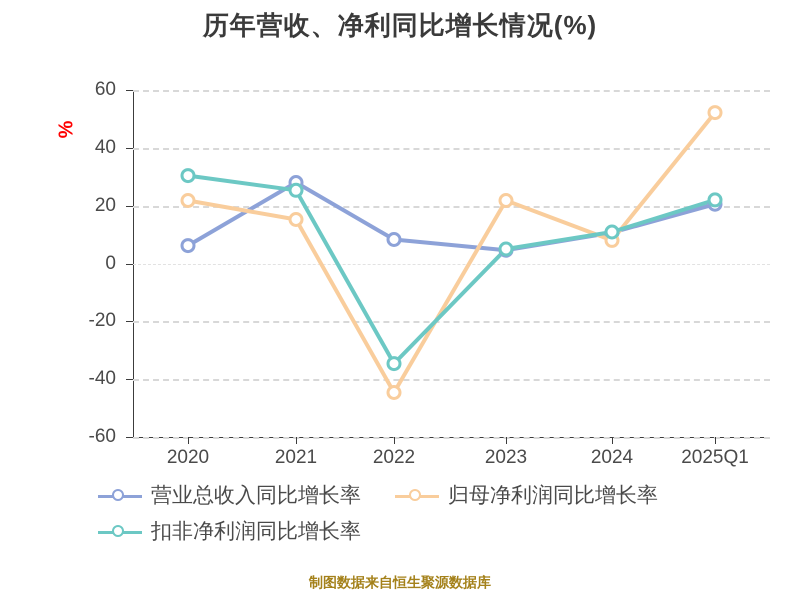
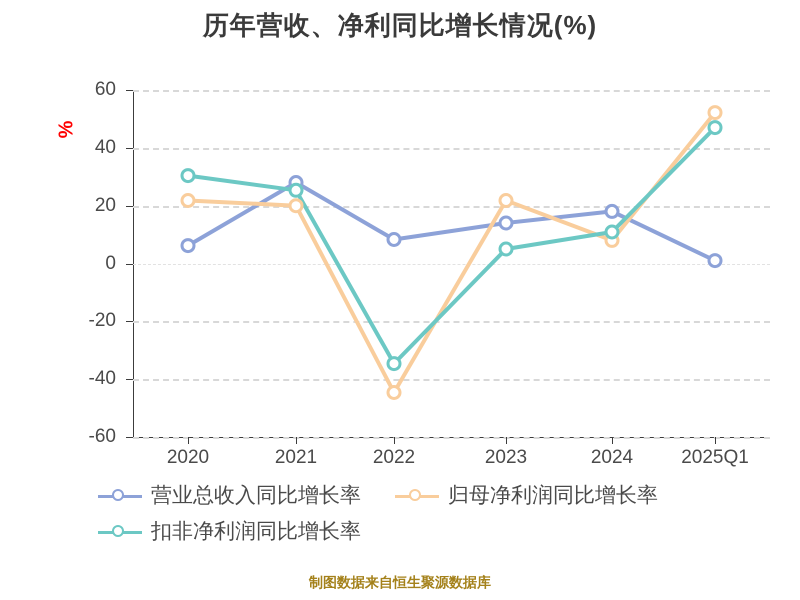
归母净利润同比增长率/2021: 15 -> 20
营业总收入同比增长率/2023: 5 -> 14
营业总收入同比增长率/2024: 11 -> 18
营业总收入同比增长率/2025Q1: 20 -> 1
扣非净利润同比增长率/2025Q1: 22 -> 47
